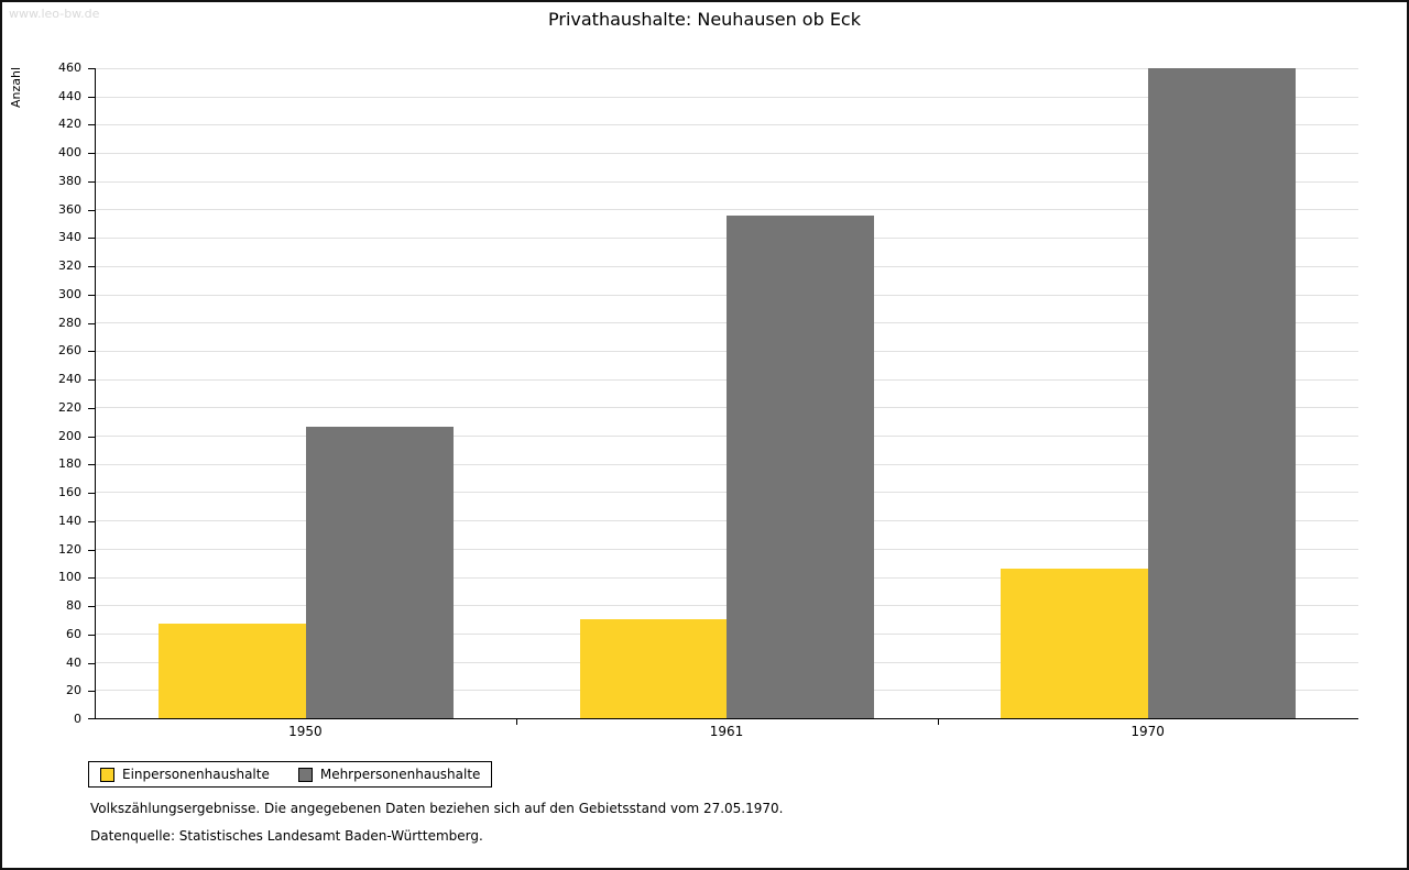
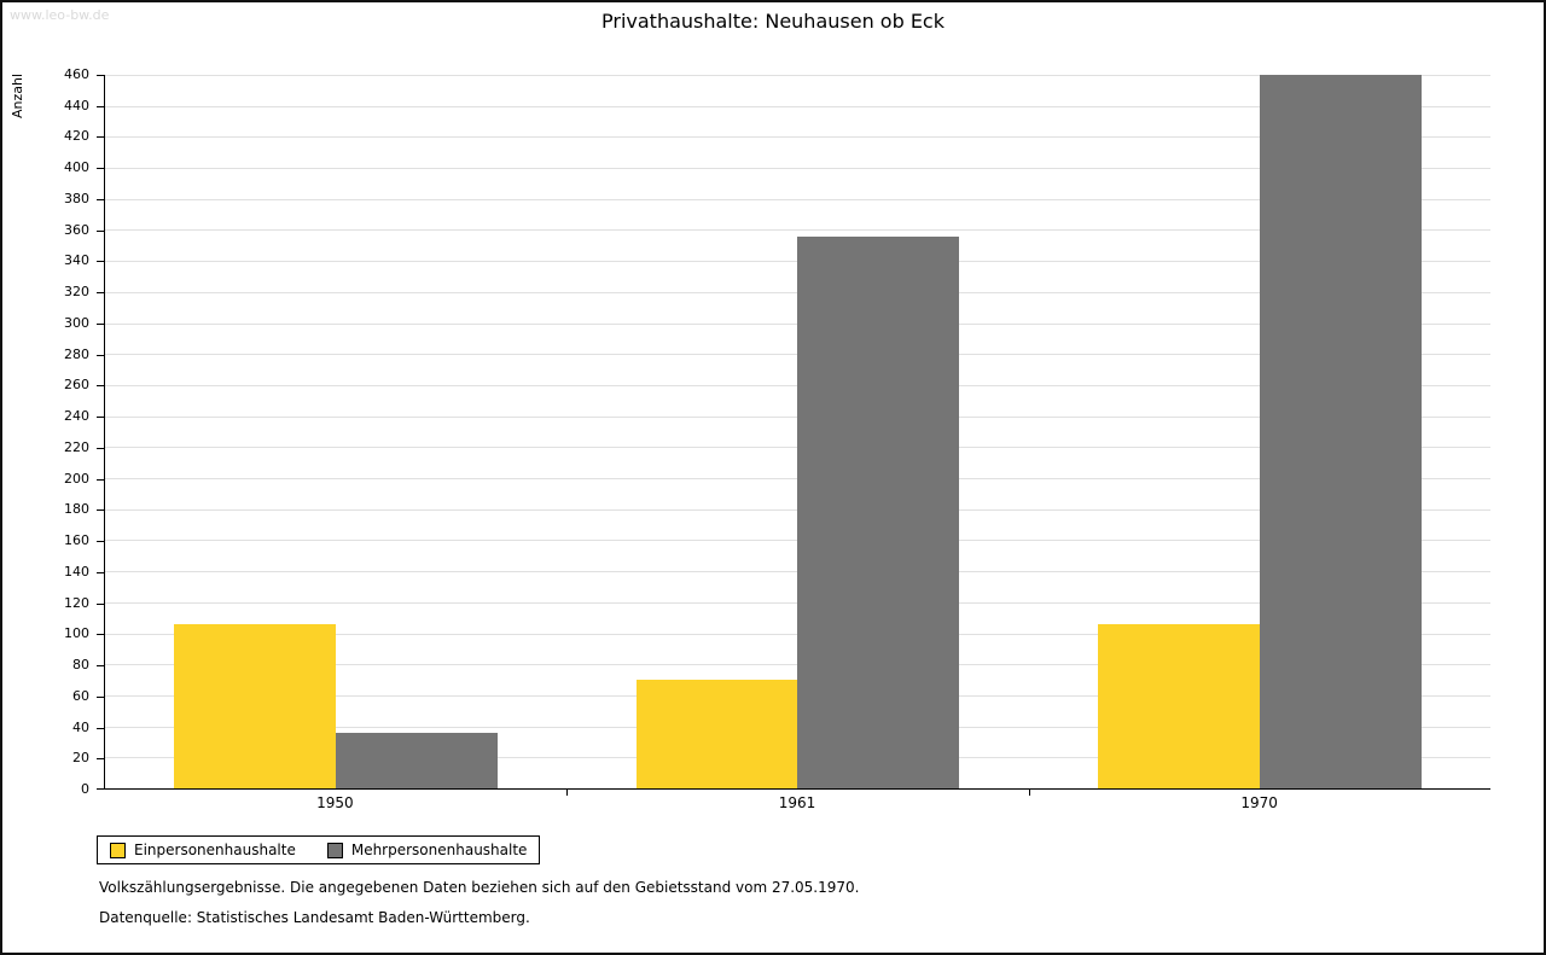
Einpersonenhaushalte/1950: 67 -> 106
Mehrpersonenhaushalte/1950: 206 -> 36
